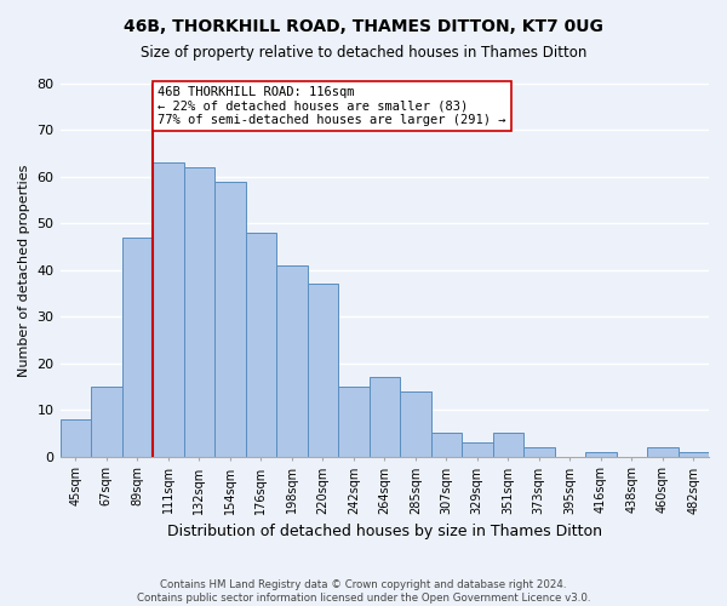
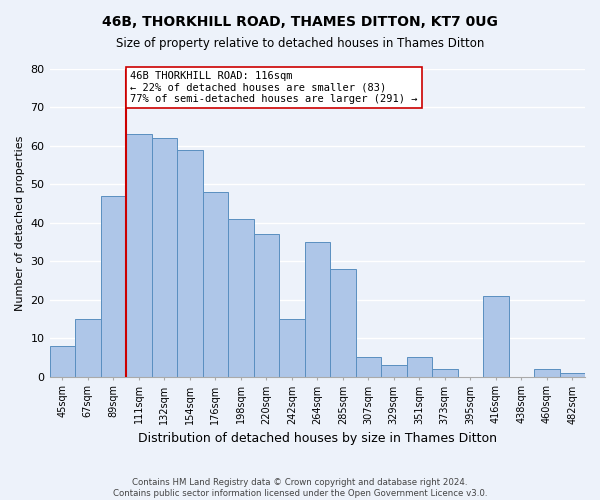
264sqm: 17 -> 35
285sqm: 14 -> 28
416sqm: 1 -> 21
